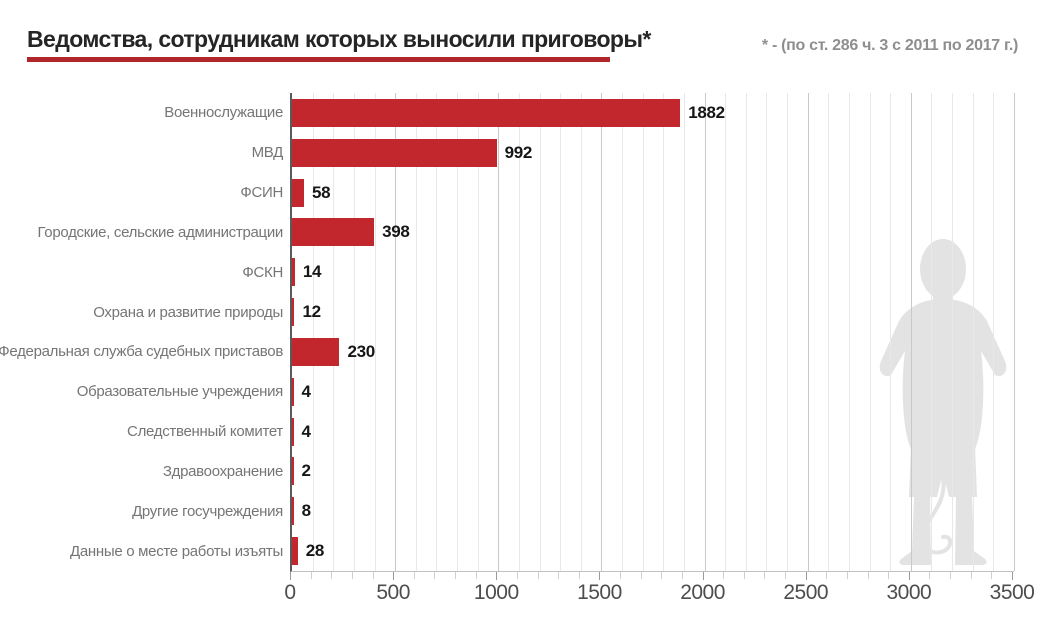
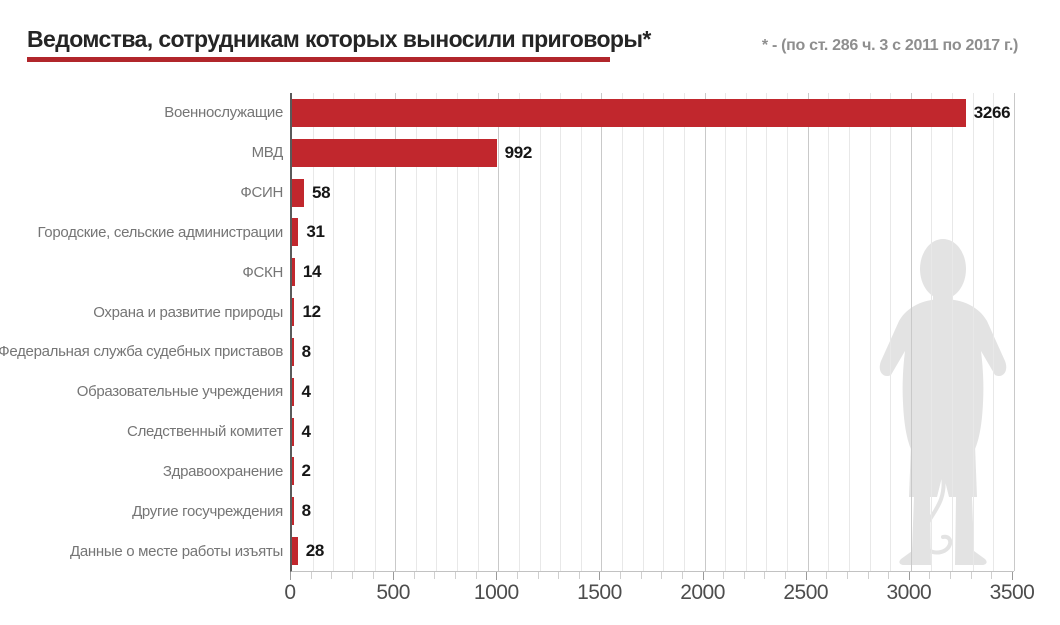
Военнослужащие: 1882 -> 3266
Городские, сельские администрации: 398 -> 31
Федеральная служба судебных приставов: 230 -> 8
